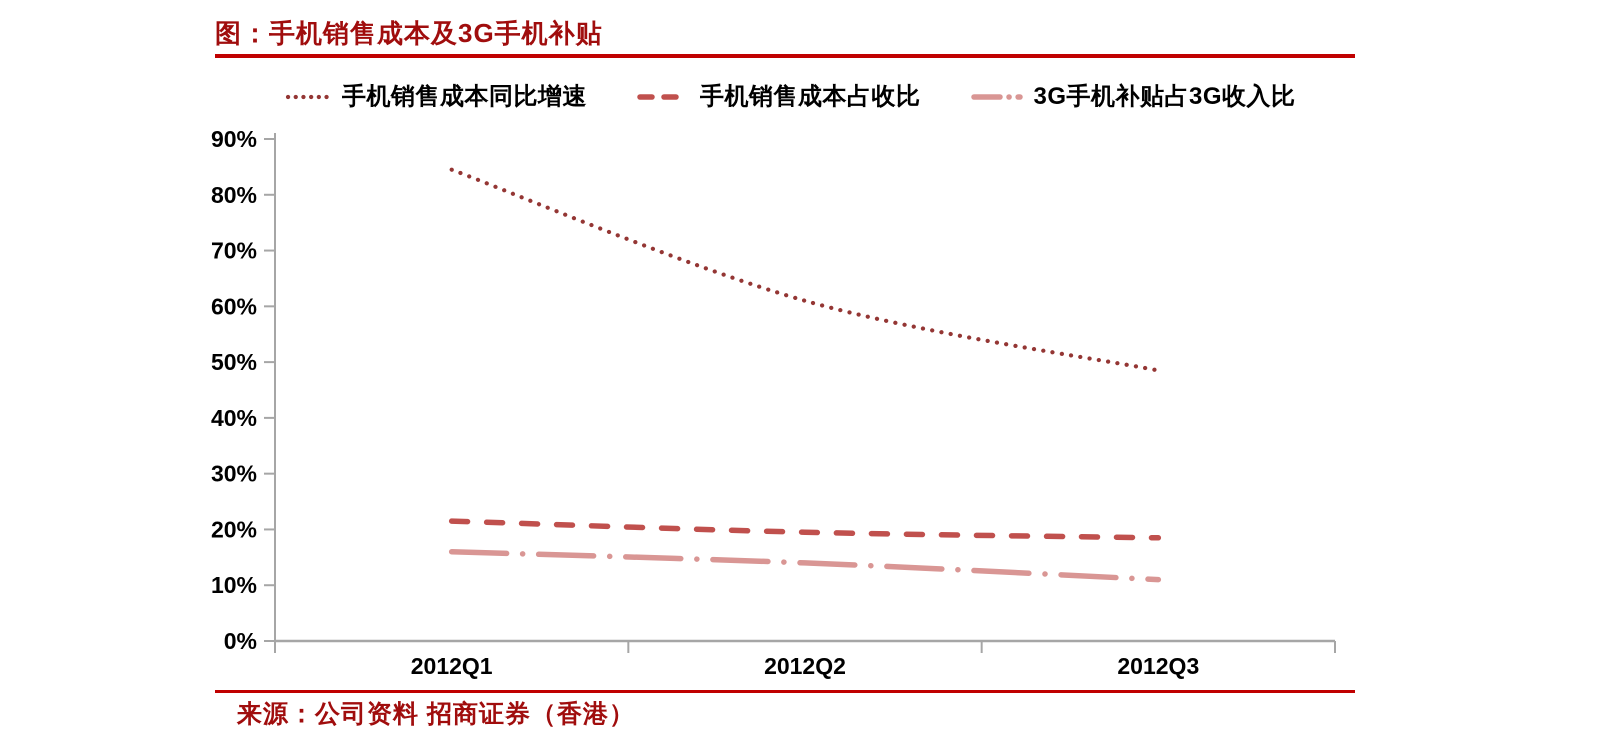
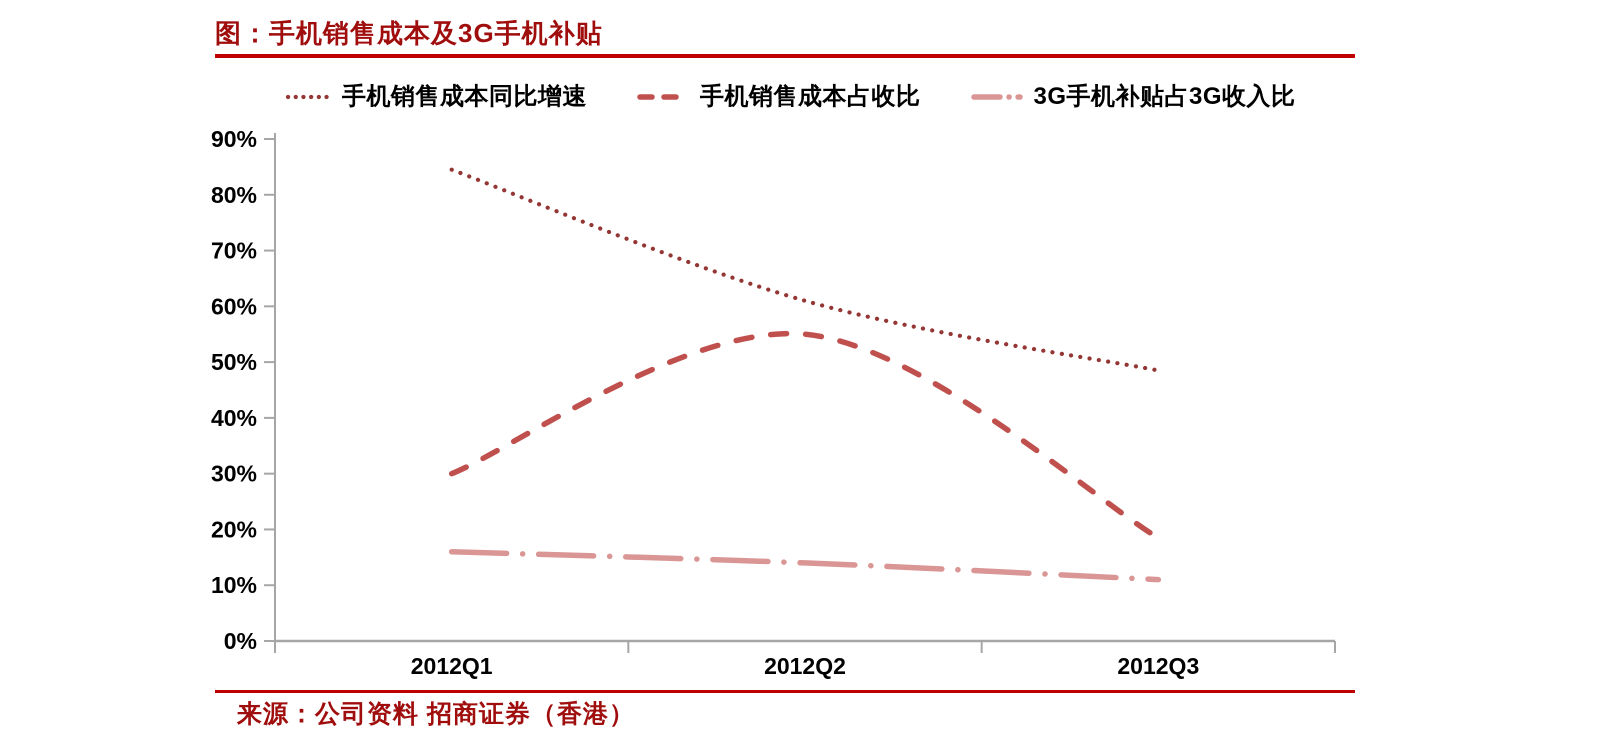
手机销售成本占收比/2012Q1: 22% -> 30%
手机销售成本占收比/2012Q2: 20% -> 55%
